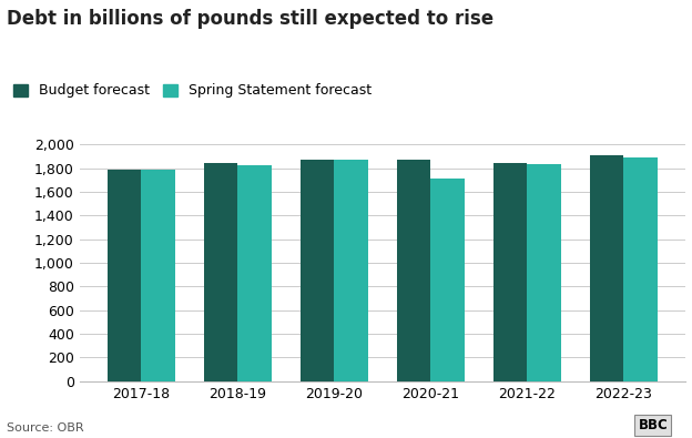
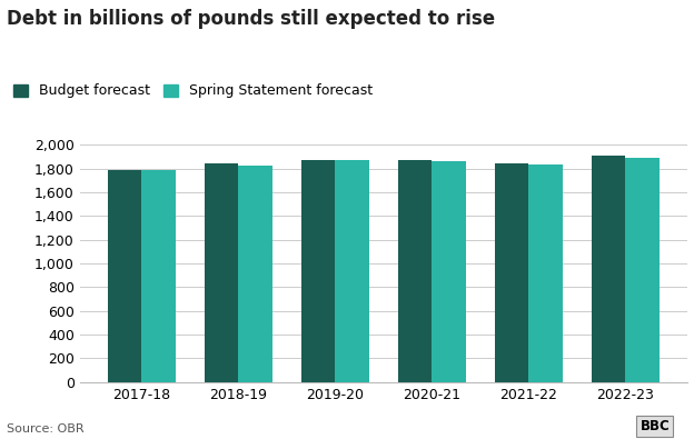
Spring Statement forecast/2020-21: 1,710 -> 1,860
